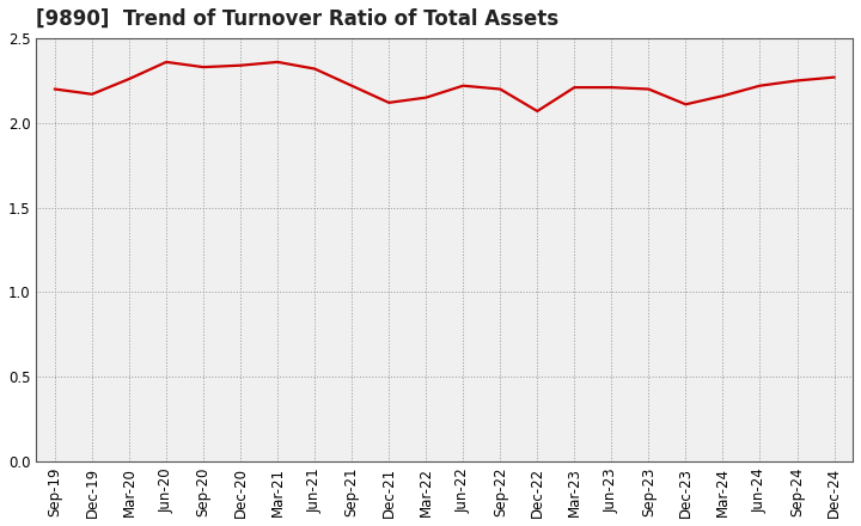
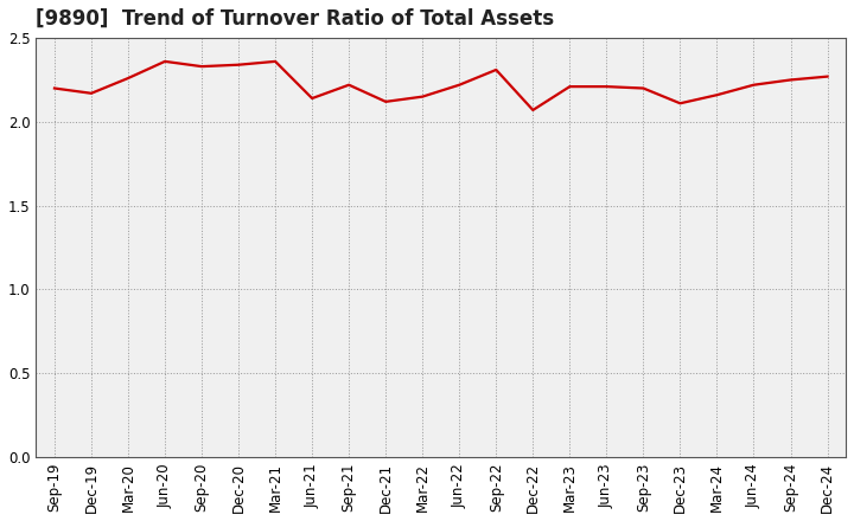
Jun-21: 2.32 -> 2.14
Sep-22: 2.20 -> 2.31
